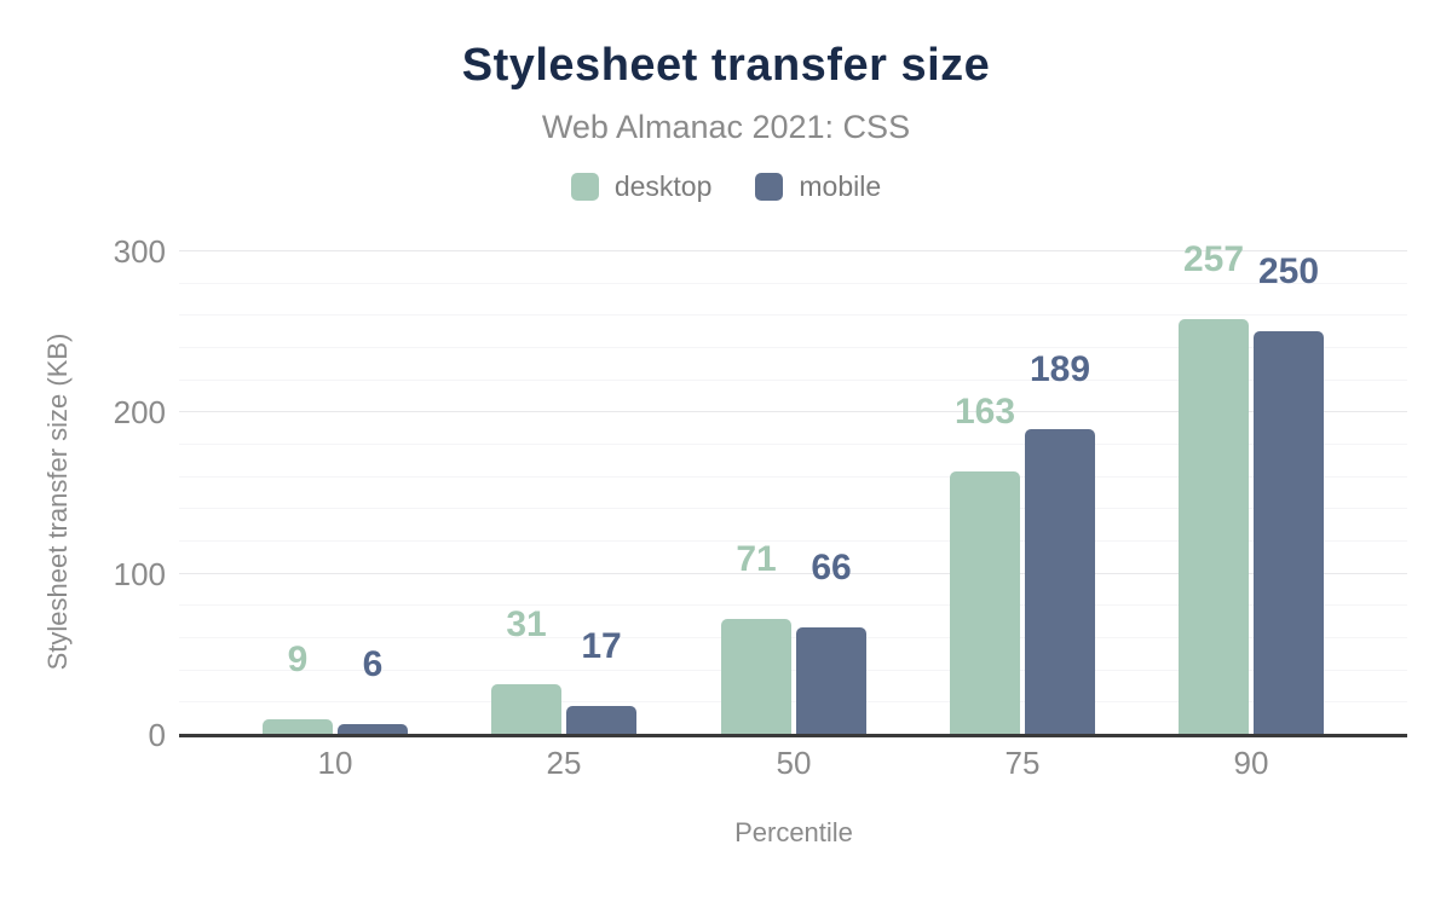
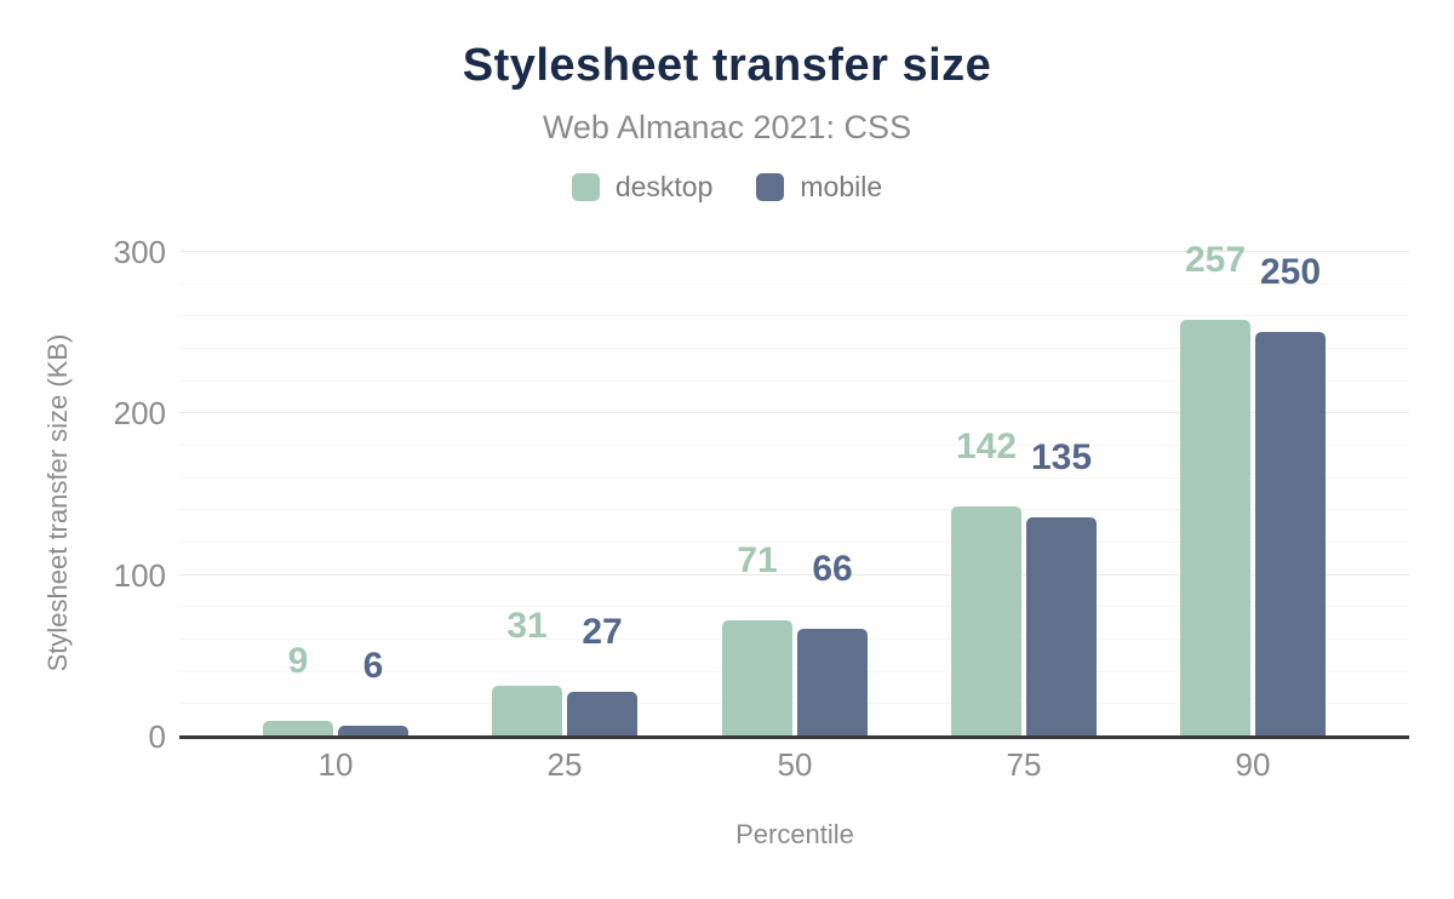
mobile/25: 17 -> 27
desktop/75: 163 -> 142
mobile/75: 189 -> 135
